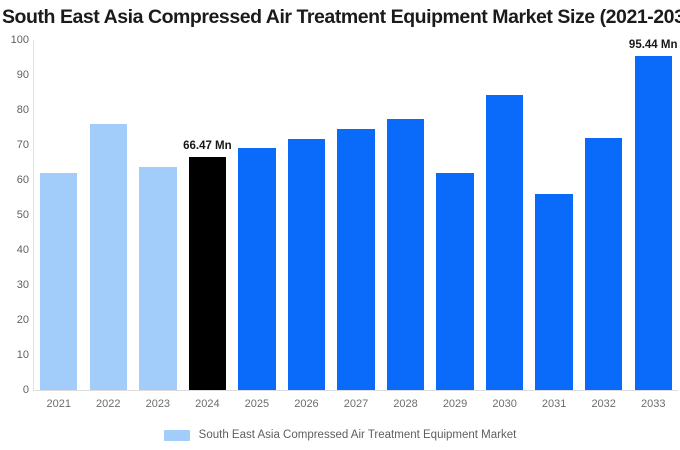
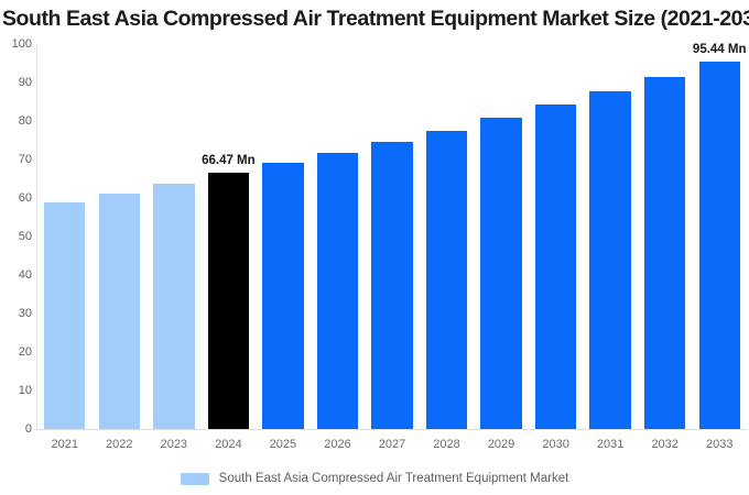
2021: 62 -> 59
2022: 76 -> 61
2029: 62 -> 81
2031: 56 -> 88
2032: 72 -> 92
